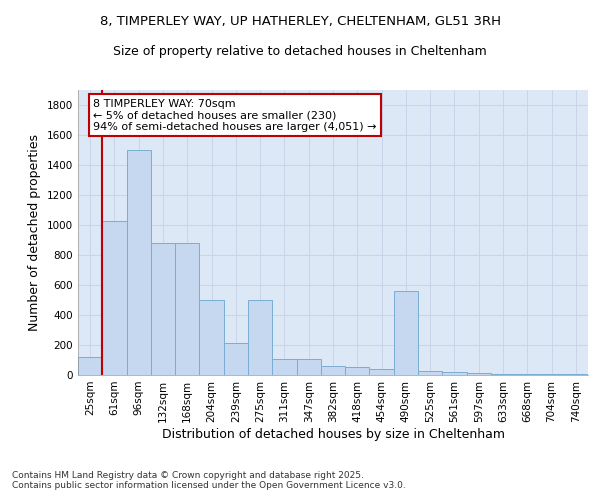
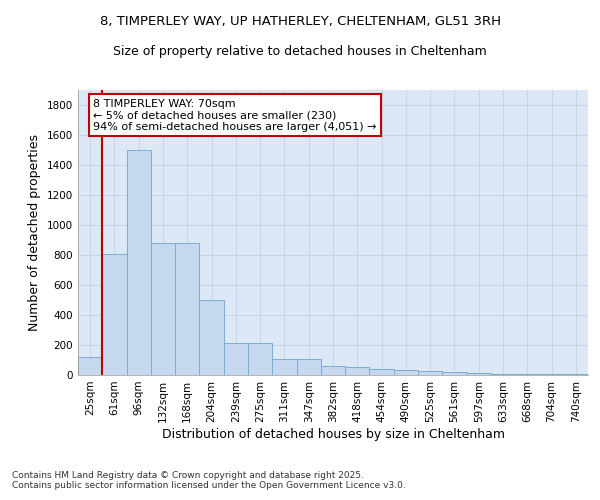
61sqm: 1030 -> 810
275sqm: 500 -> 220
490sqm: 560 -> 40
